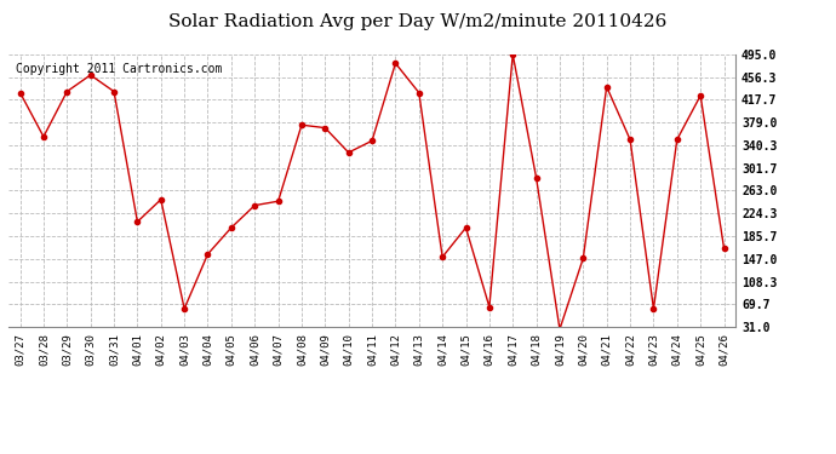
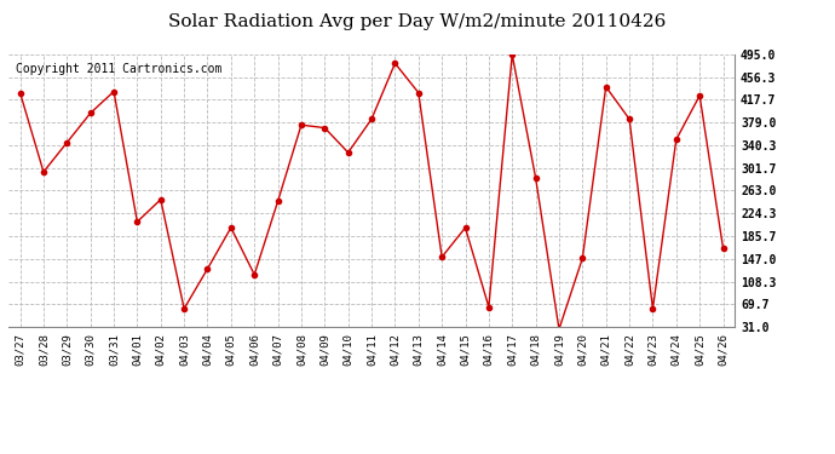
03/28: 355 -> 295
03/29: 432 -> 345
03/30: 460 -> 395
04/04: 155 -> 130
04/06: 238 -> 120
04/11: 348 -> 385
04/22: 350 -> 385
